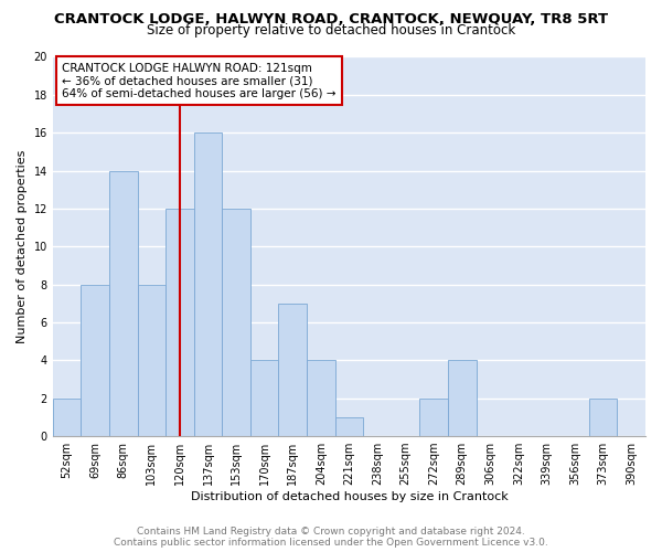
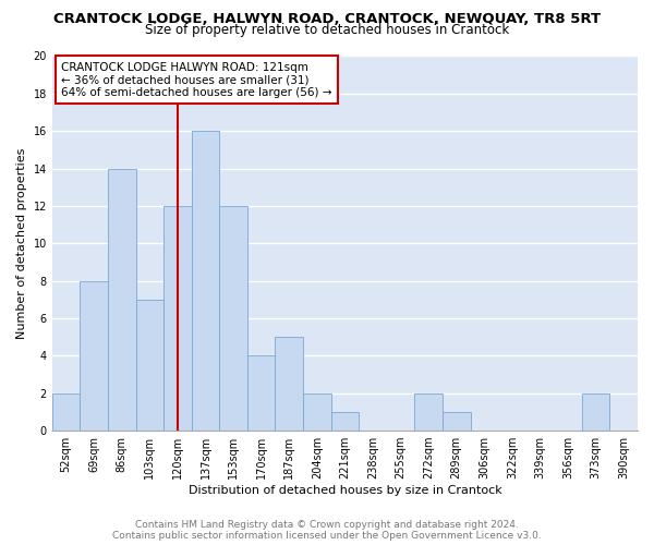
103sqm: 8 -> 7
187sqm: 7 -> 5
204sqm: 4 -> 2
289sqm: 4 -> 1
